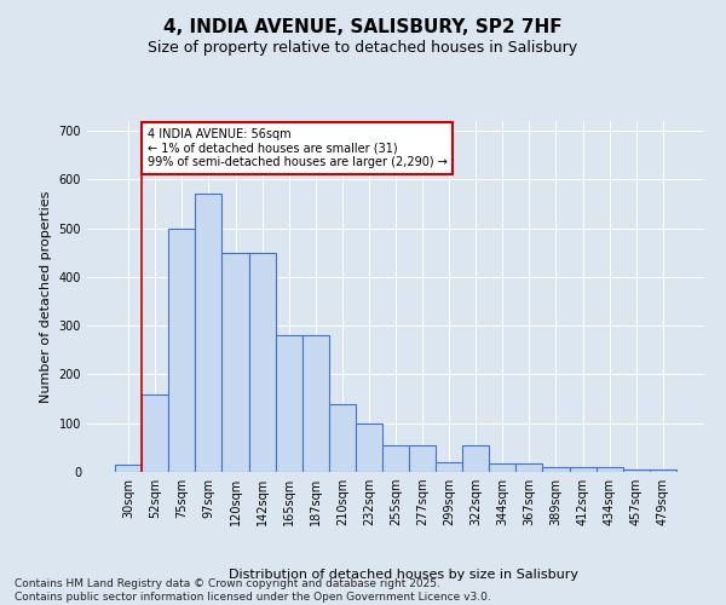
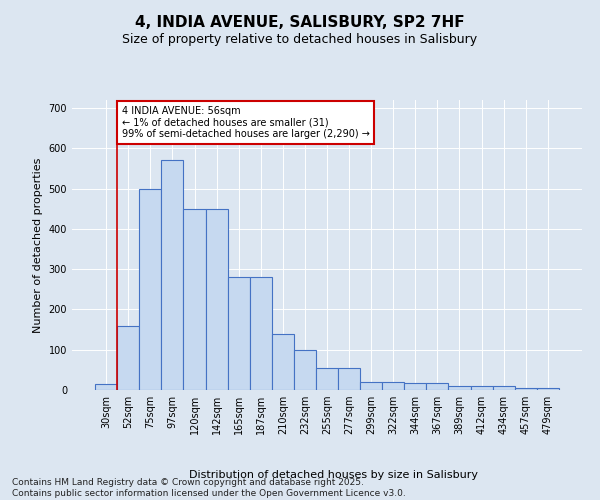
322sqm: 55 -> 20
